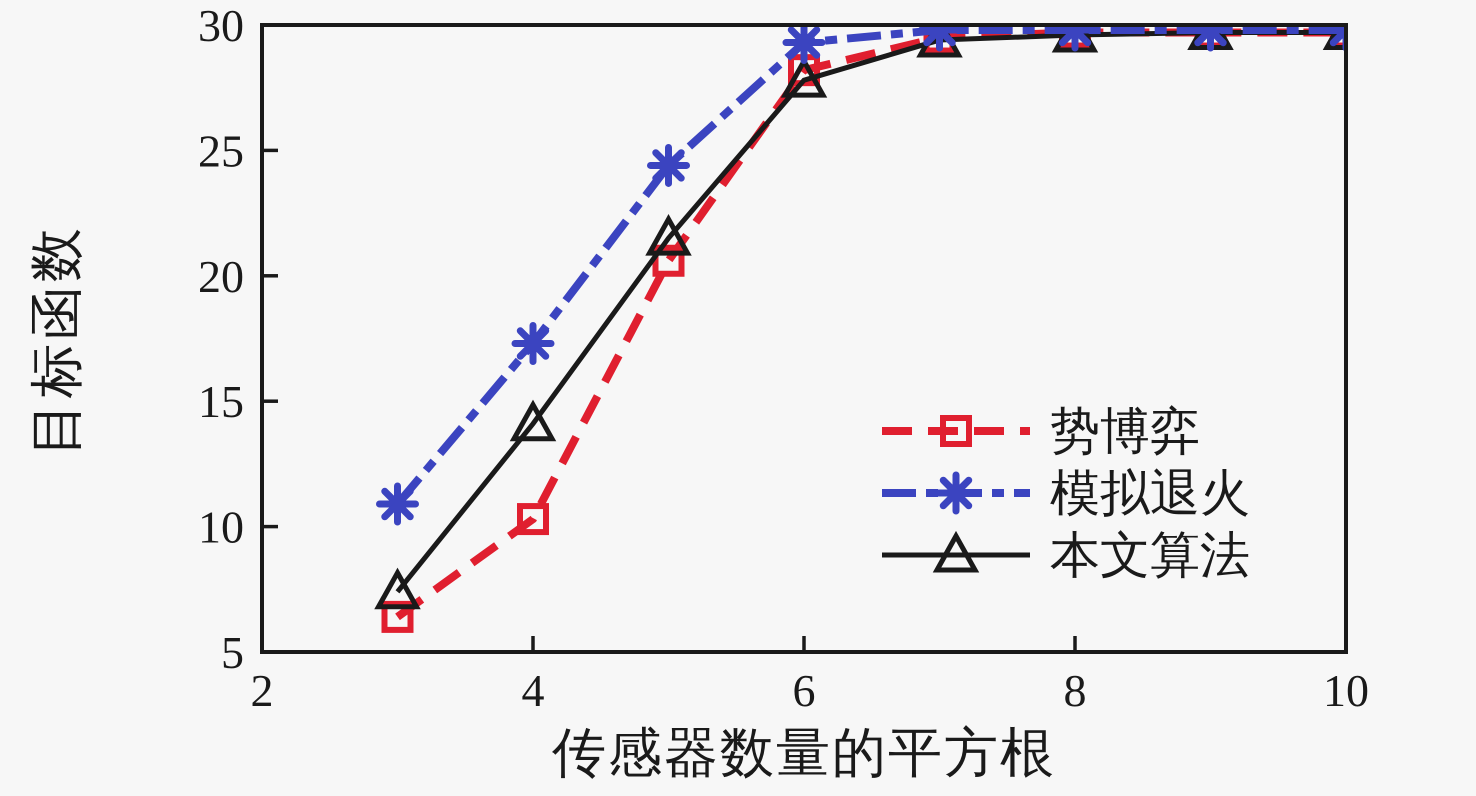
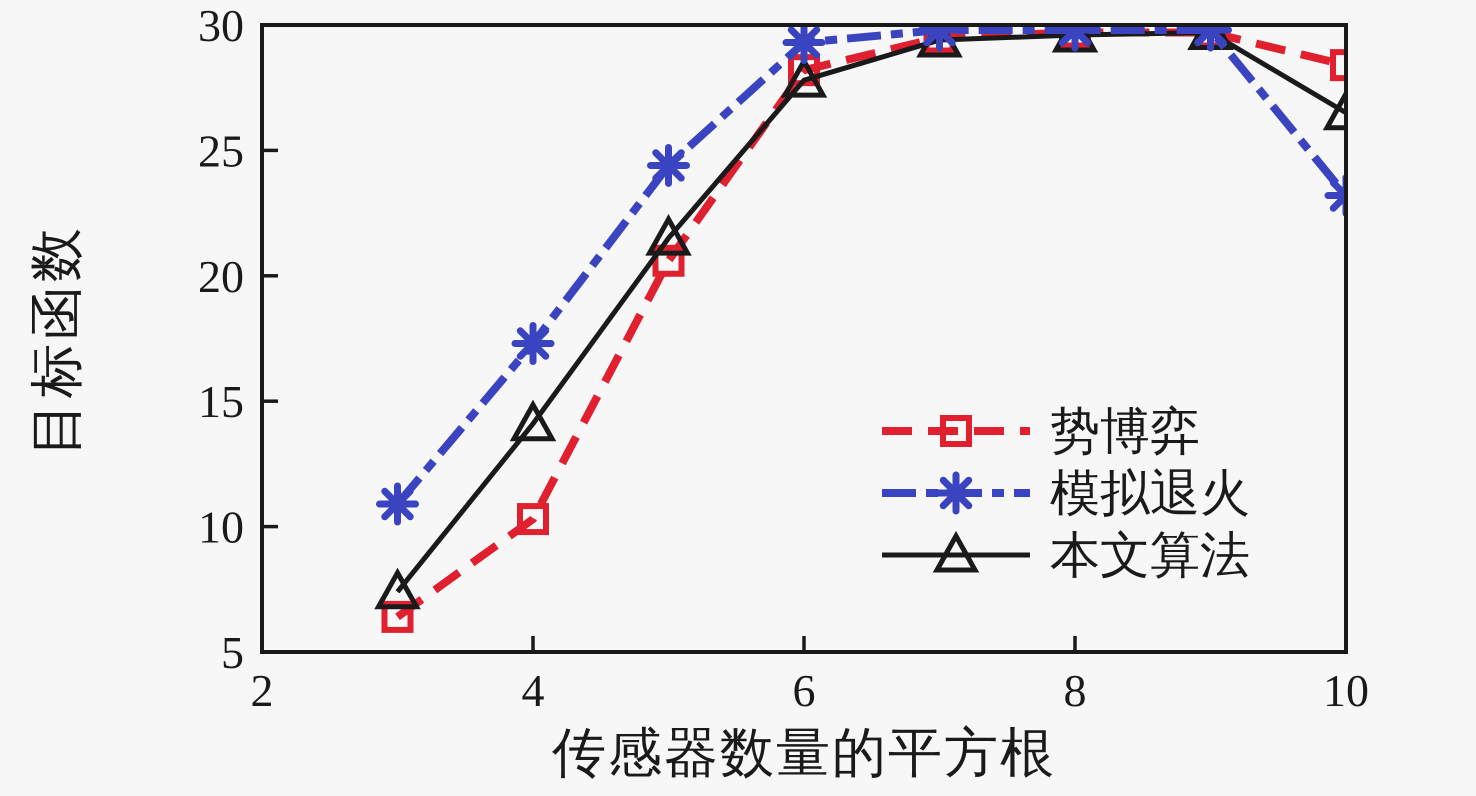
势博弈/10: 29.7 -> 28.4
模拟退火/10: 29.8 -> 23.2
本文算法/10: 29.7 -> 26.5
